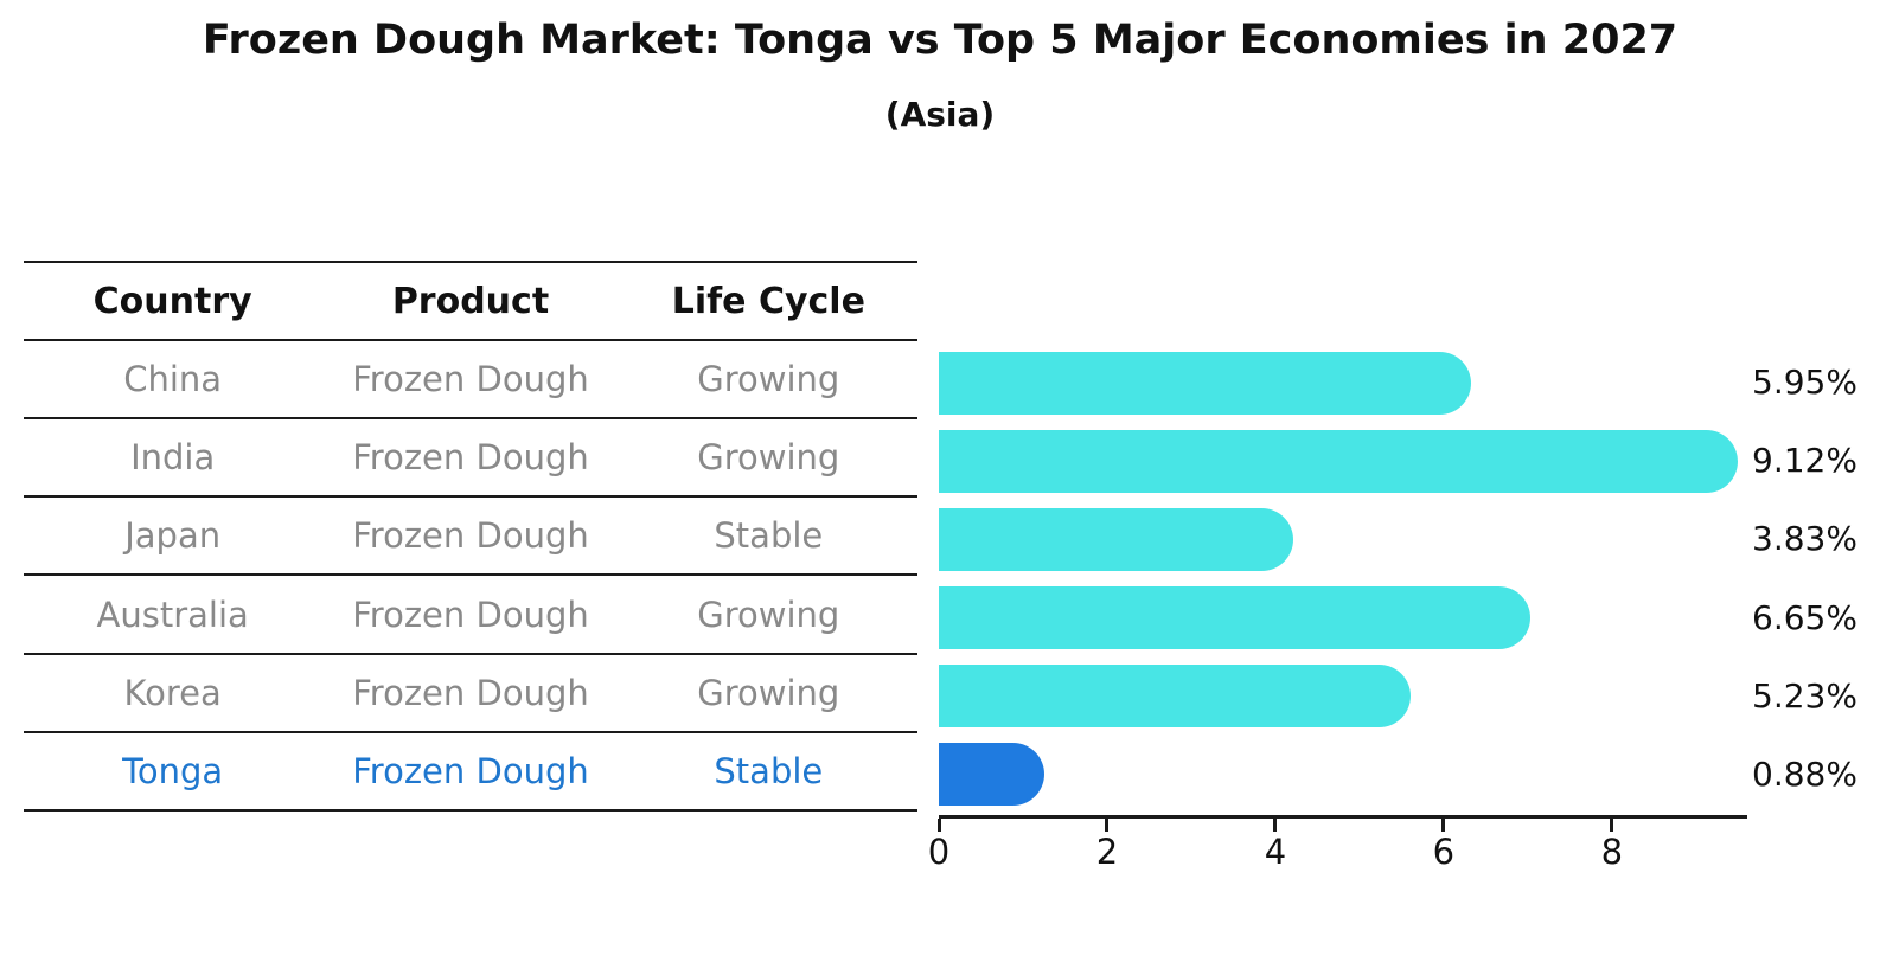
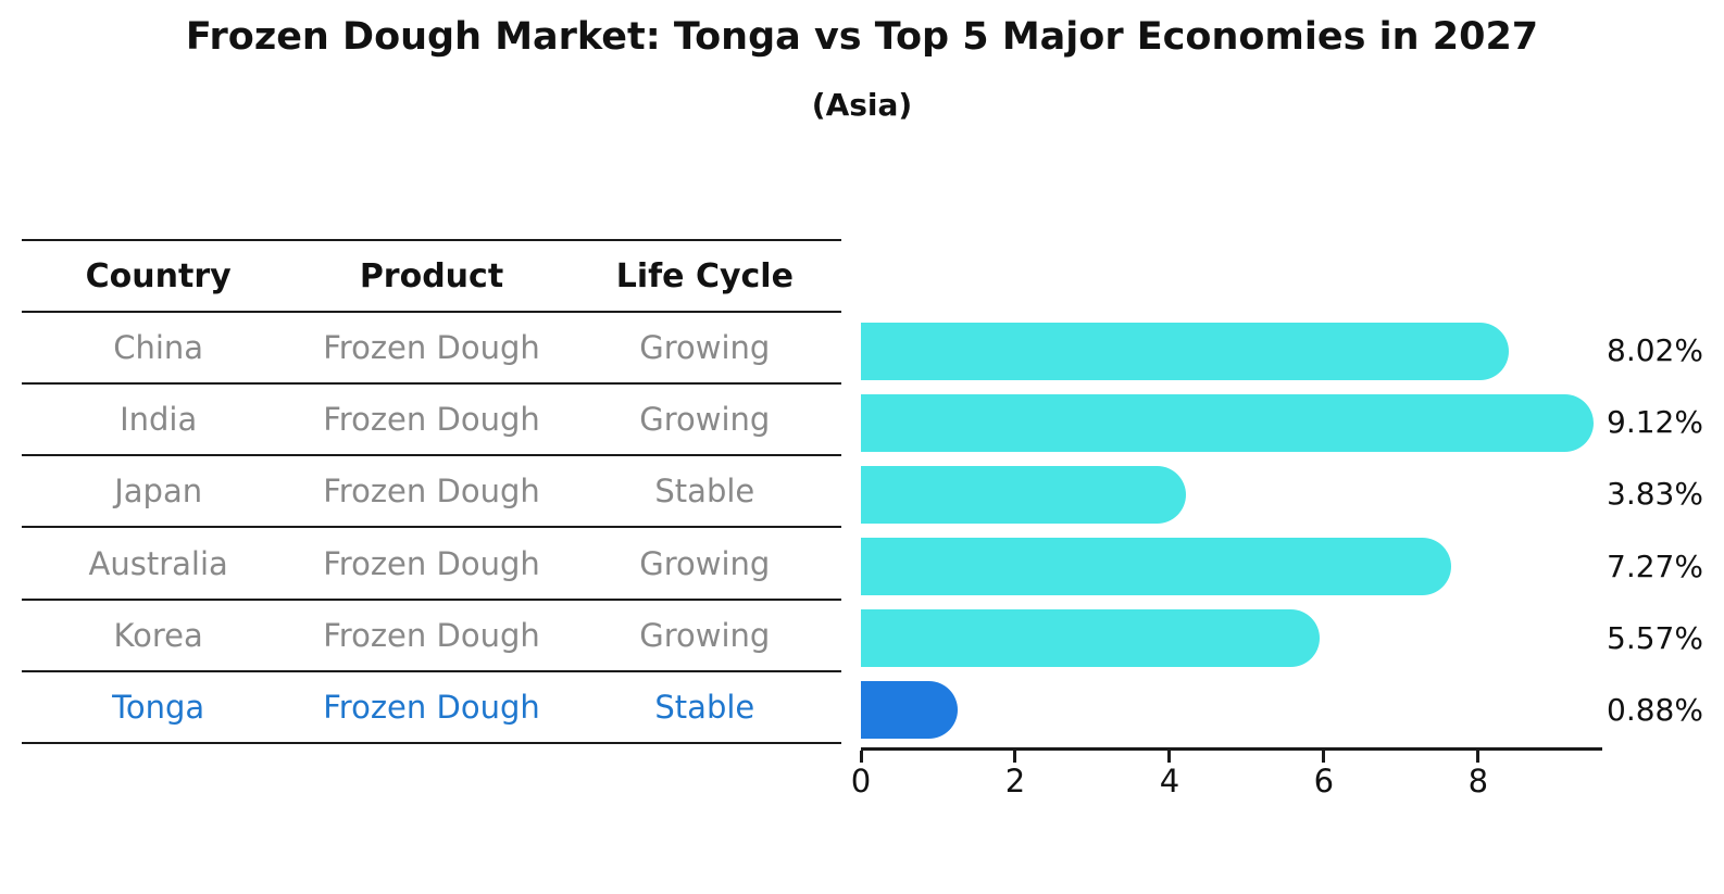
China: 5.95% -> 8.02%
Australia: 6.65% -> 7.27%
Korea: 5.23% -> 5.57%
